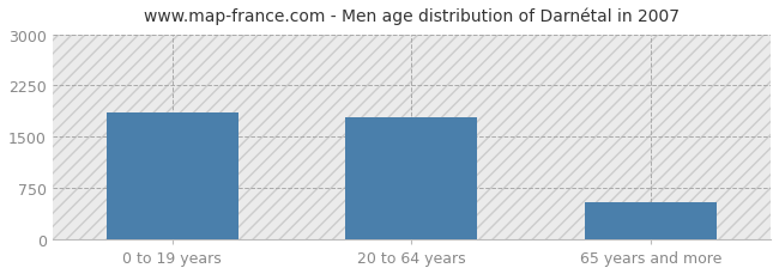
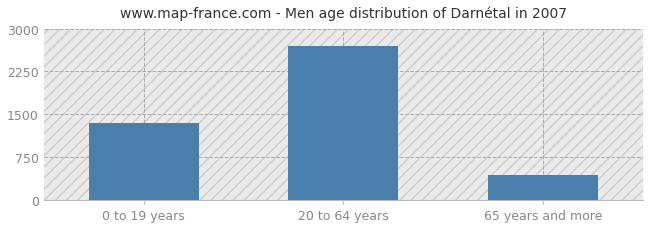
0 to 19 years: 1860 -> 1350
20 to 64 years: 1780 -> 2700
65 years and more: 540 -> 430
